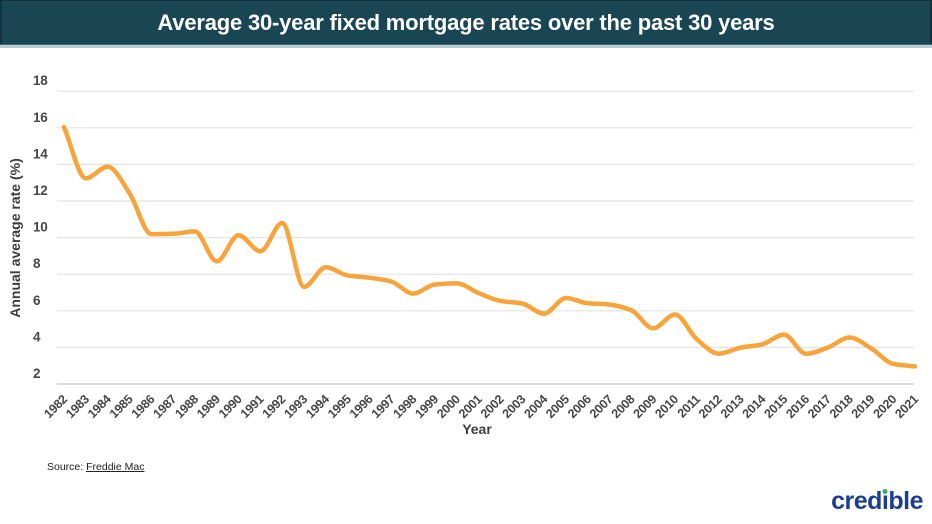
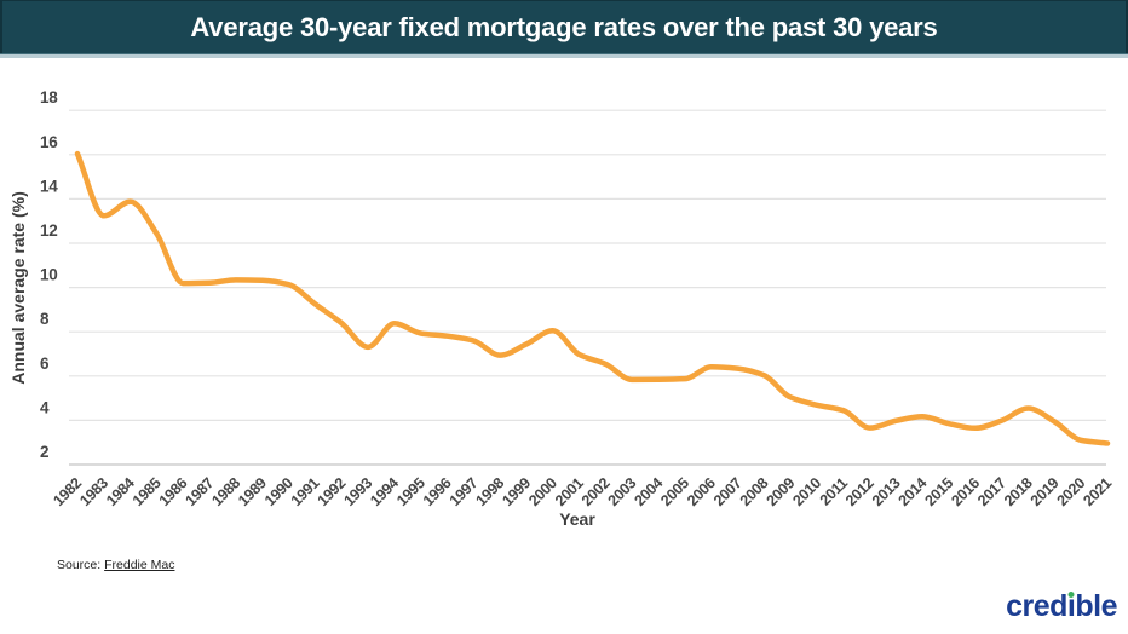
1989: 8.7 -> 10.3
1992: 10.8 -> 8.4
2000: 7.5 -> 8.1
2003: 6.4 -> 5.8
2005: 6.7 -> 5.9
2010: 5.8 -> 4.7
2015: 4.7 -> 3.9
